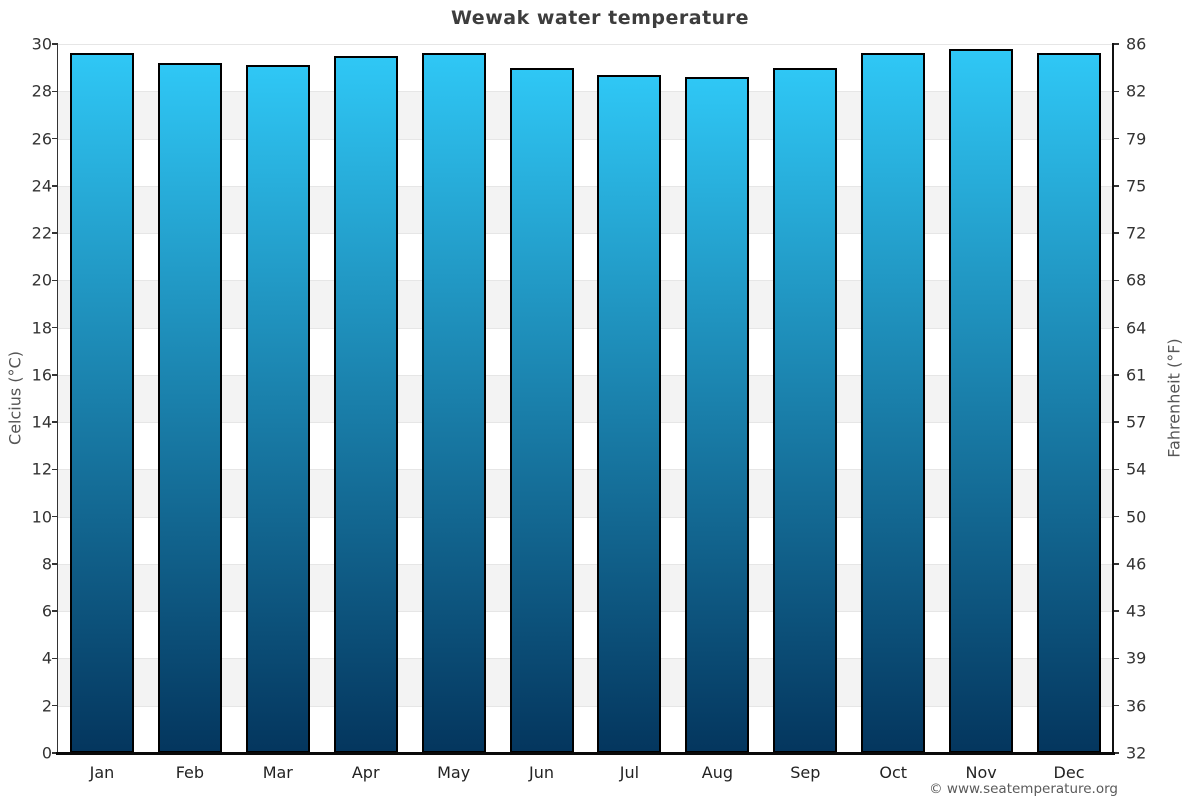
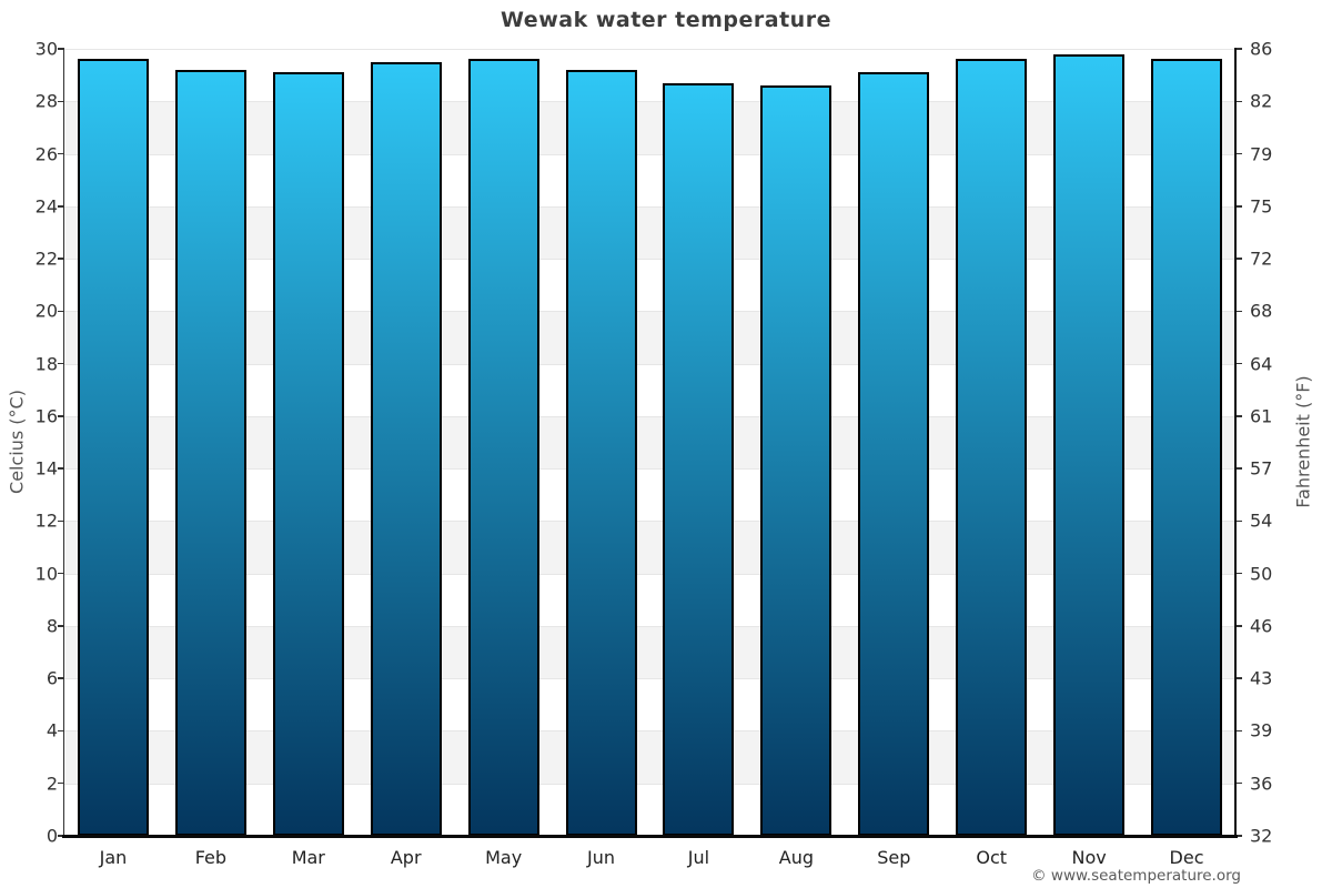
Jun: 29.0 -> 29.2
Sep: 29.0 -> 29.1
